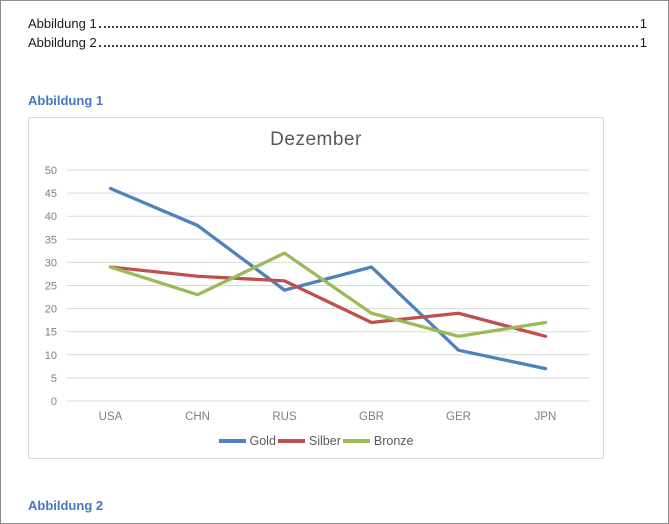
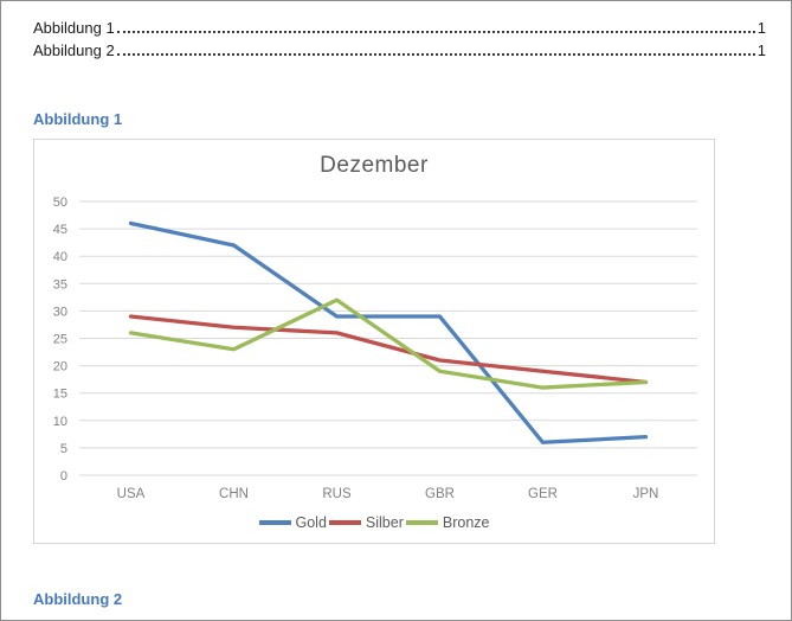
Bronze/USA: 29 -> 26
Gold/CHN: 38 -> 42
Gold/RUS: 24 -> 29
Silber/GBR: 17 -> 21
Gold/GER: 11 -> 6
Bronze/GER: 14 -> 16
Silber/JPN: 14 -> 17
